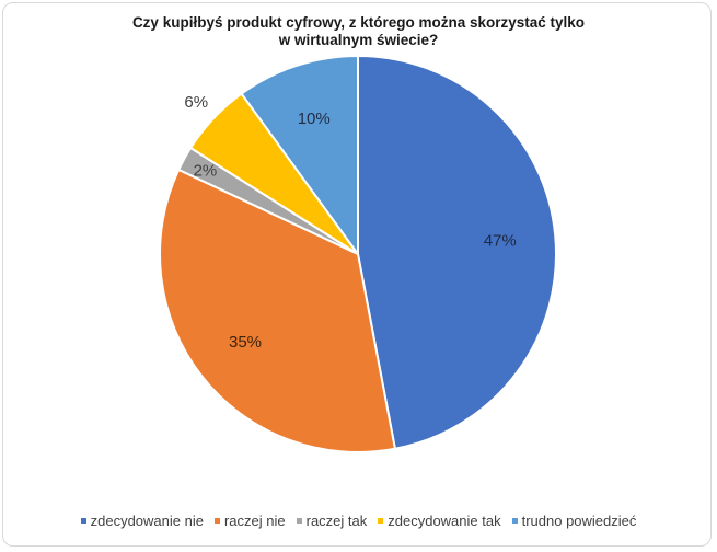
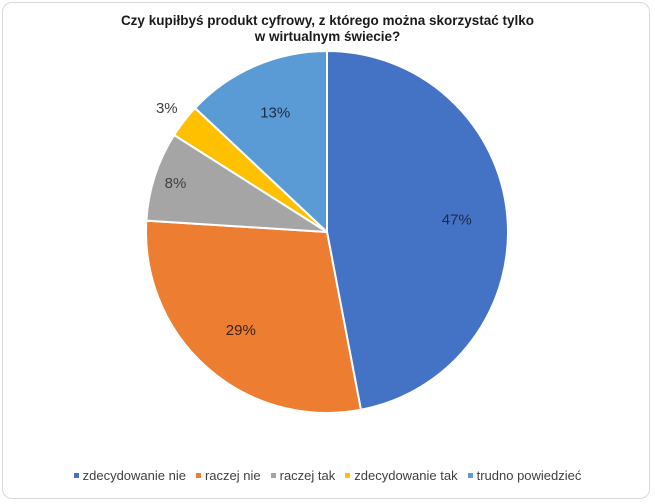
raczej nie: 35% -> 29%
raczej tak: 2% -> 8%
zdecydowanie tak: 6% -> 3%
trudno powiedzieć: 10% -> 13%
